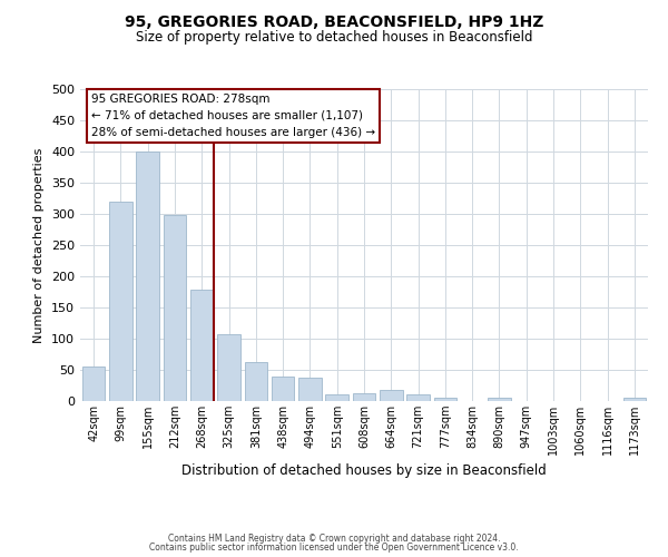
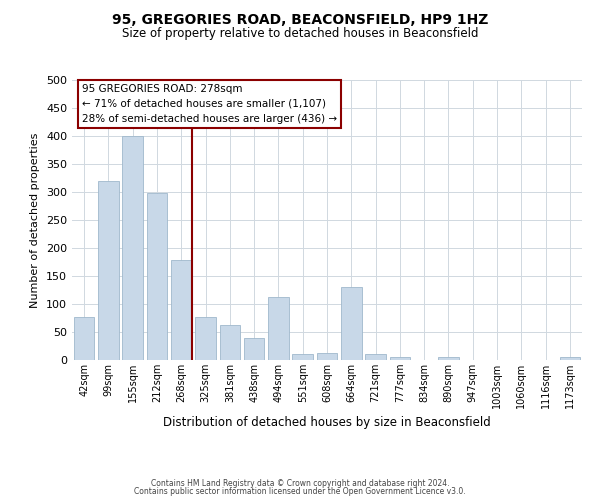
42sqm: 55 -> 76
325sqm: 108 -> 76
494sqm: 37 -> 112
664sqm: 18 -> 130
